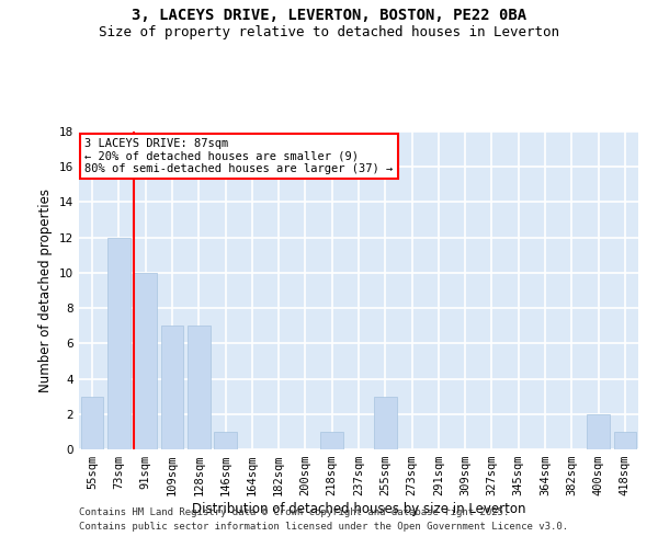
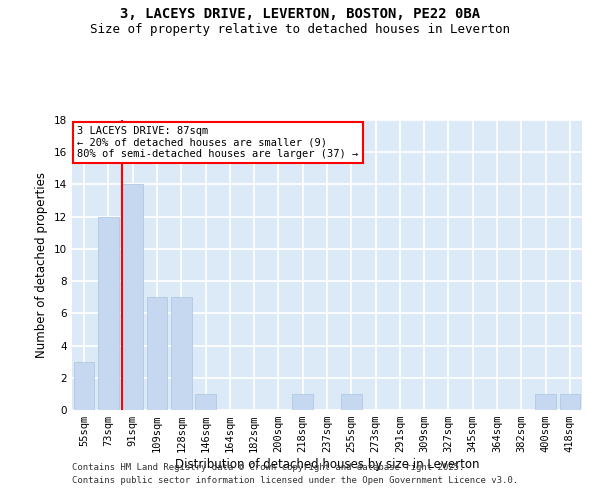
91sqm: 10 -> 14
255sqm: 3 -> 1
400sqm: 2 -> 1
